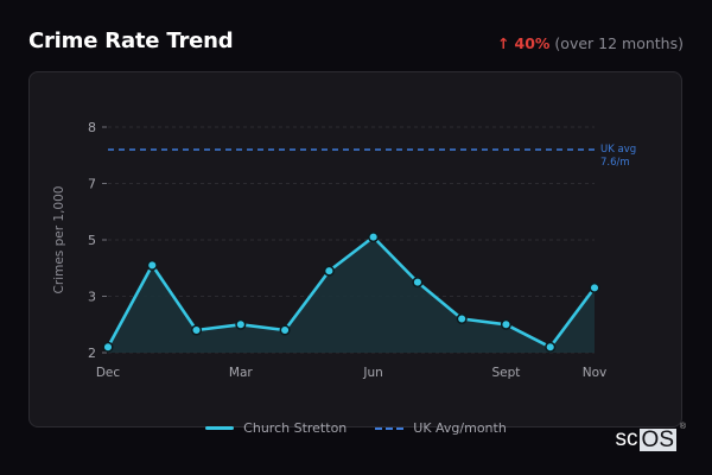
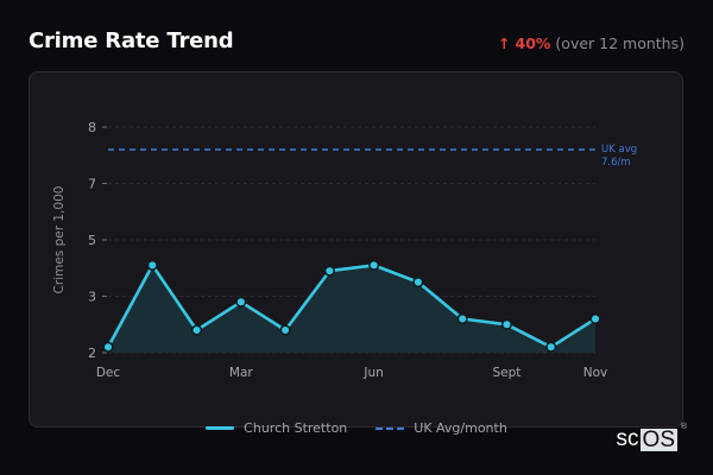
Church Stretton/Mar: 2.5 -> 2.9
Church Stretton/Jun: 5.1 -> 4.1
Church Stretton/Nov: 3.3 -> 2.6
